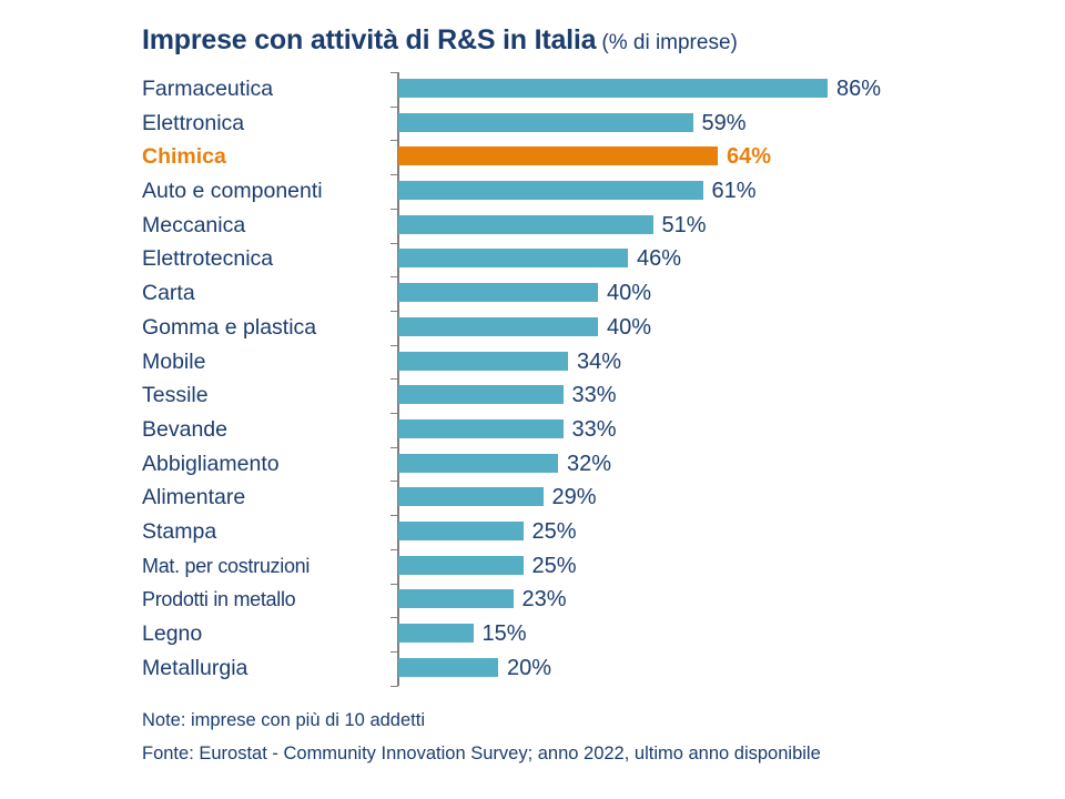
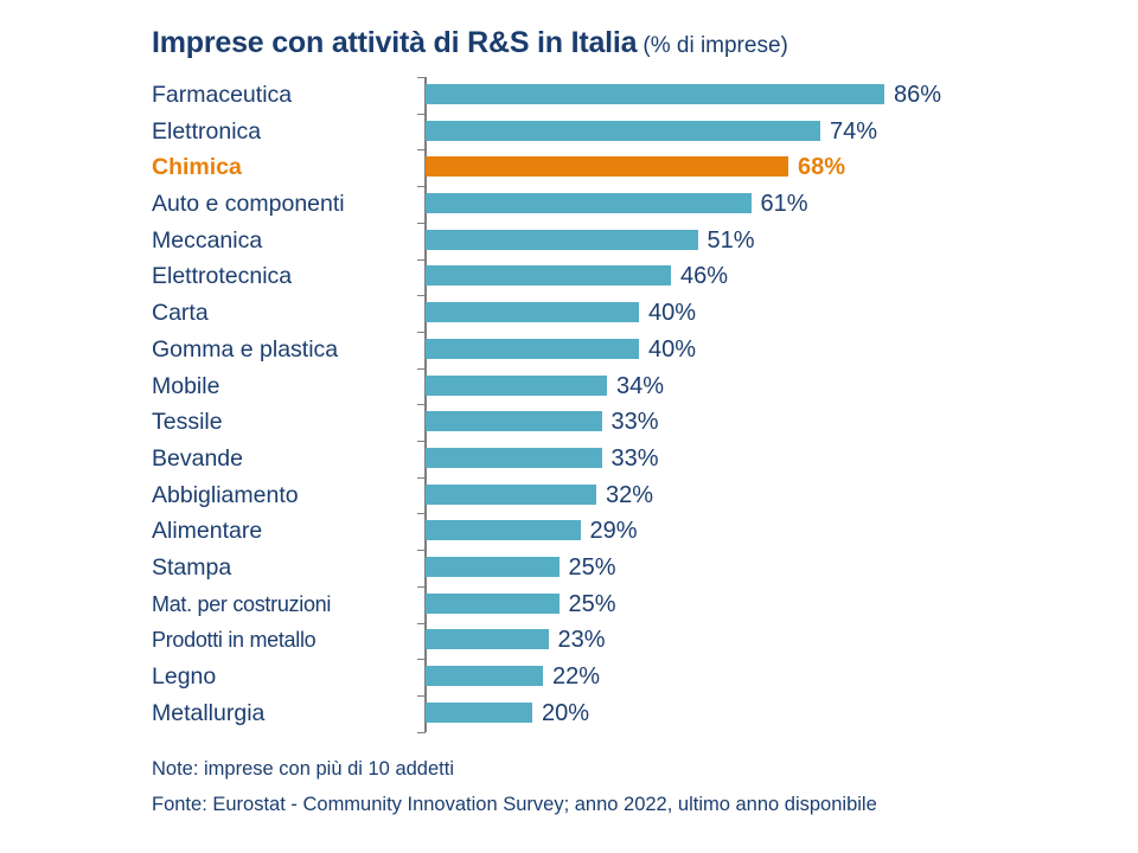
Elettronica: 59% -> 74%
Chimica: 64% -> 68%
Legno: 15% -> 22%
